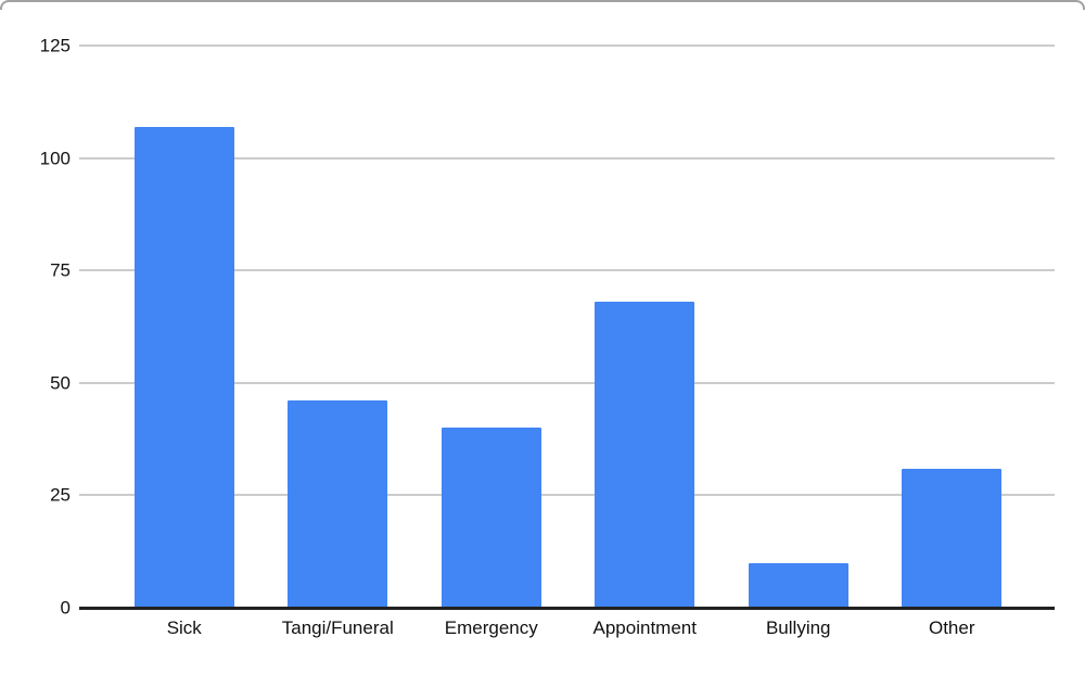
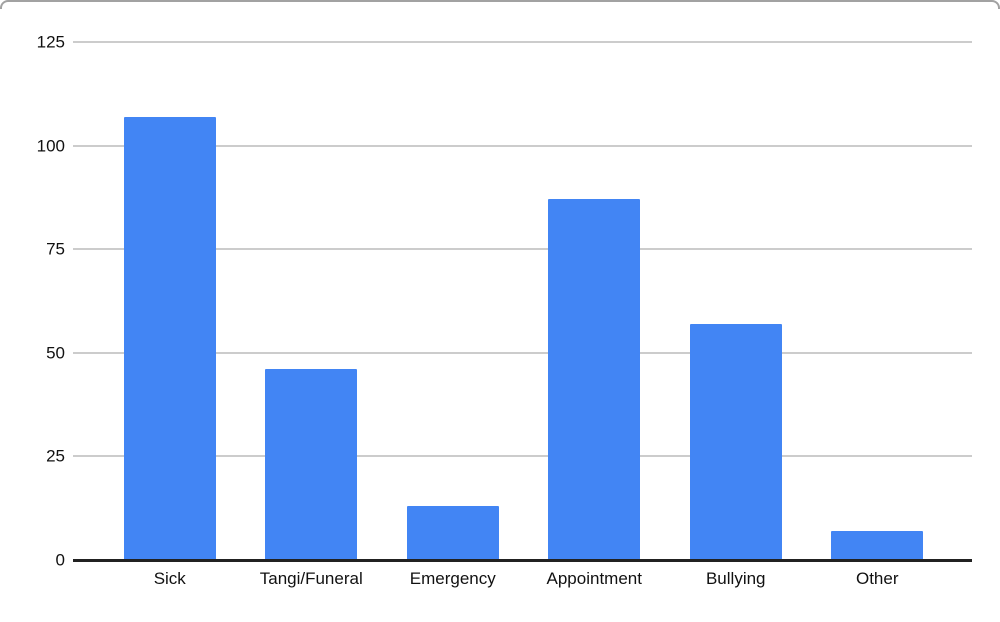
Emergency: 40 -> 13
Appointment: 68 -> 87
Bullying: 10 -> 57
Other: 31 -> 7
